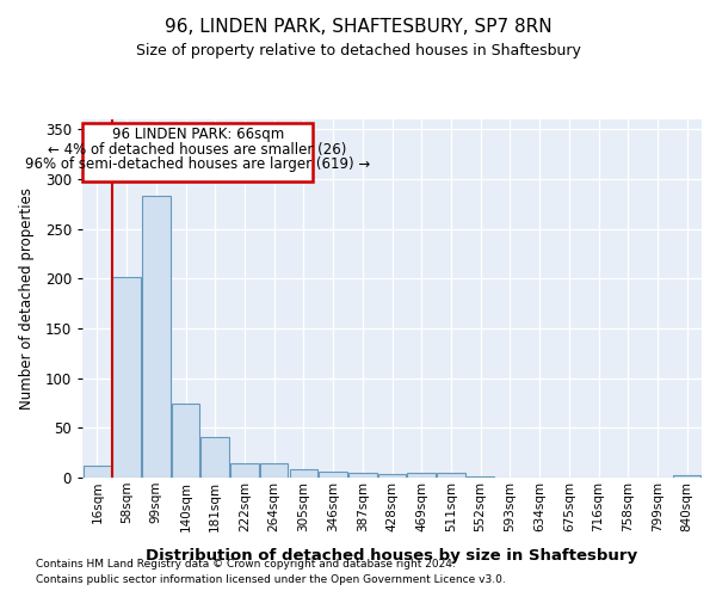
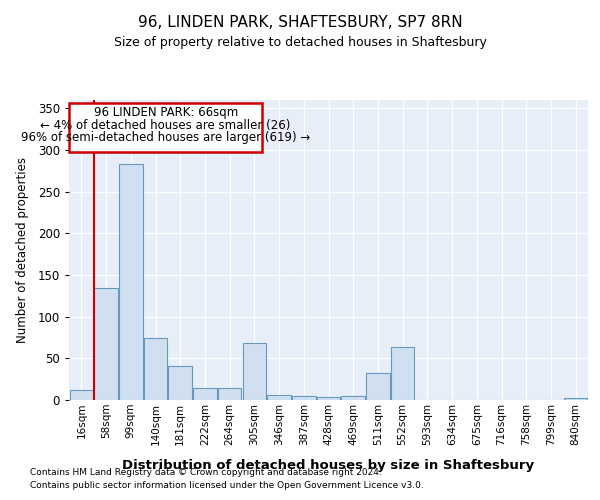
58sqm: 202 -> 134
305sqm: 8 -> 68
511sqm: 5 -> 32
552sqm: 1 -> 64
